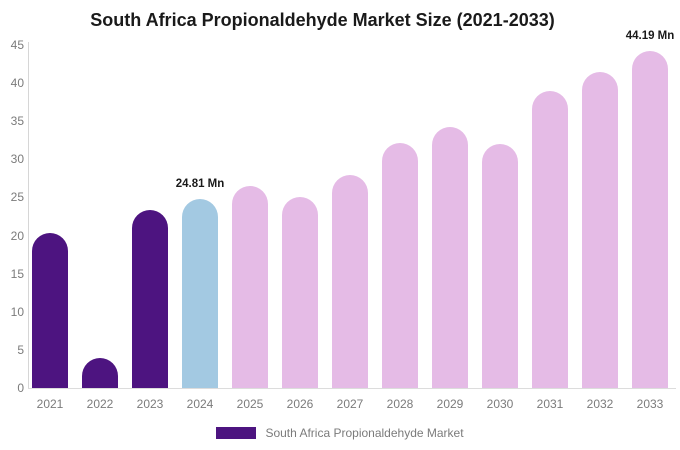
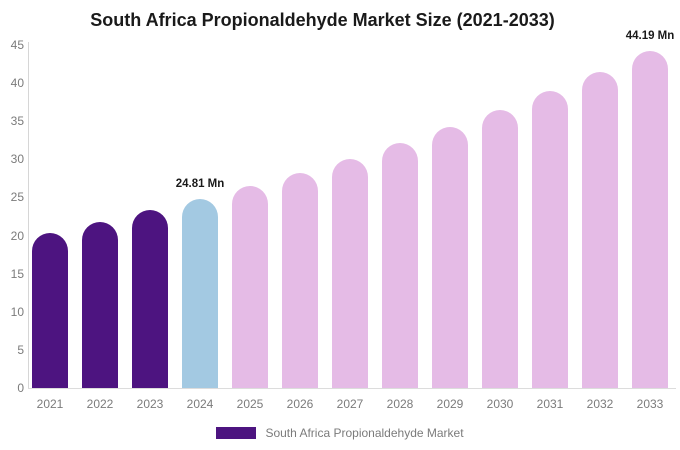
2022: 4 -> 22
2026: 25 -> 28
2027: 28 -> 30
2030: 32 -> 36
